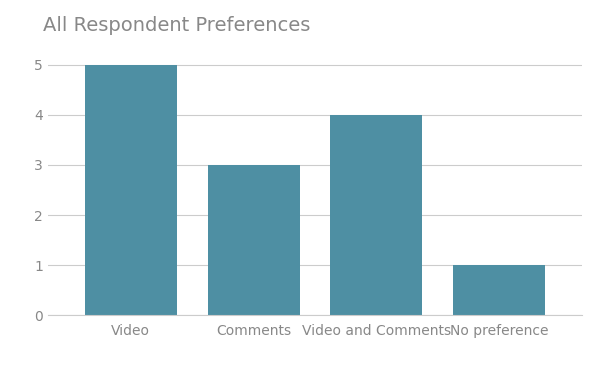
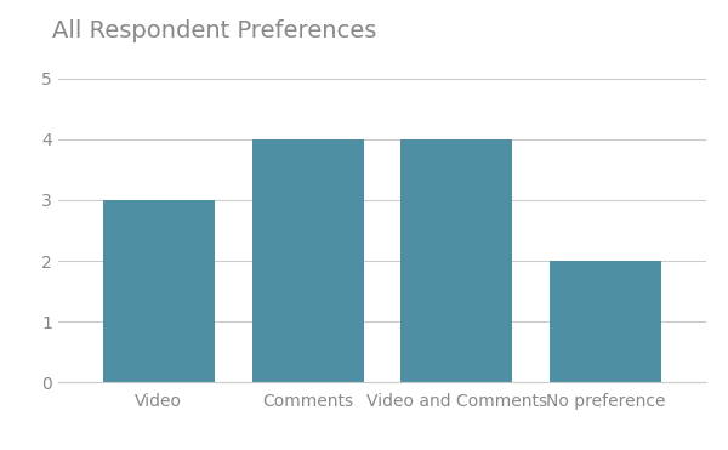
Video: 5 -> 3
Comments: 3 -> 4
No preference: 1 -> 2
